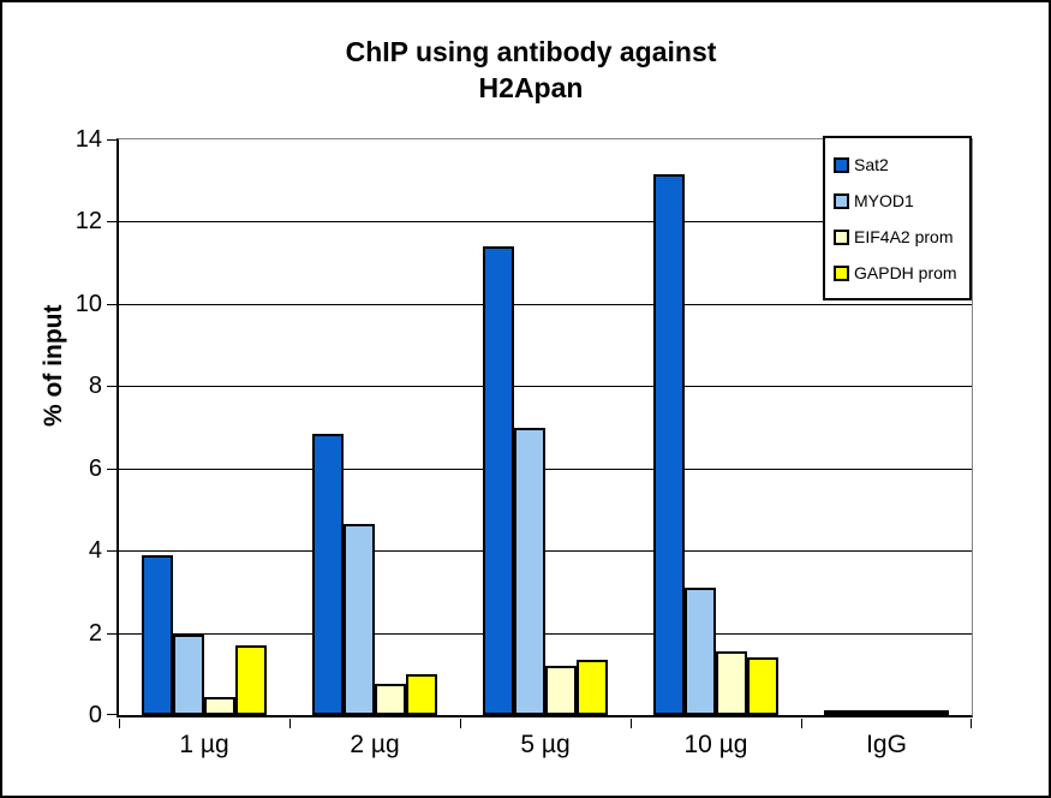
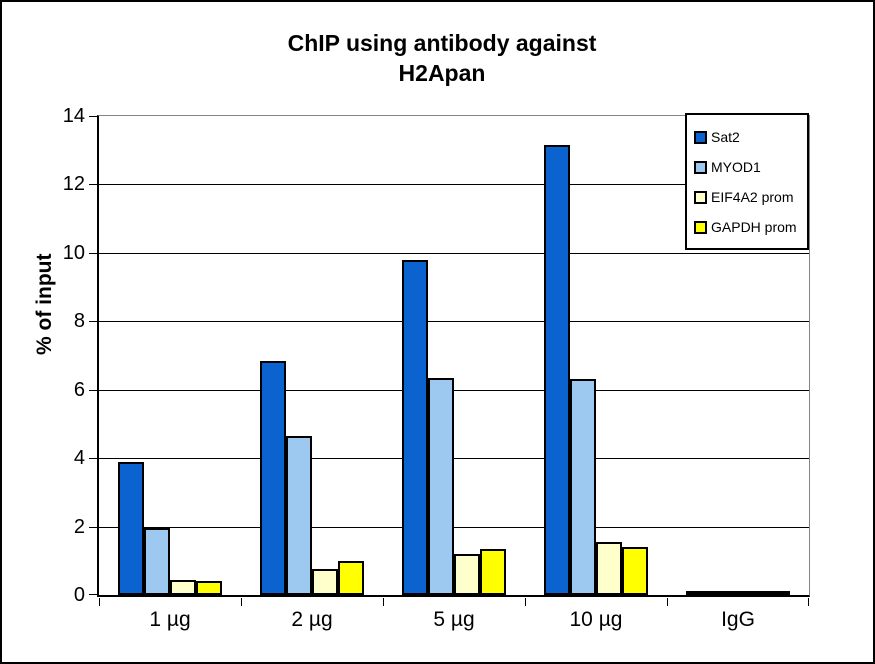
GAPDH prom/1 µg: 1.7 -> 0.4
Sat2/5 µg: 11.4 -> 9.8
MYOD1/5 µg: 7.0 -> 6.3
MYOD1/10 µg: 3.1 -> 6.3
